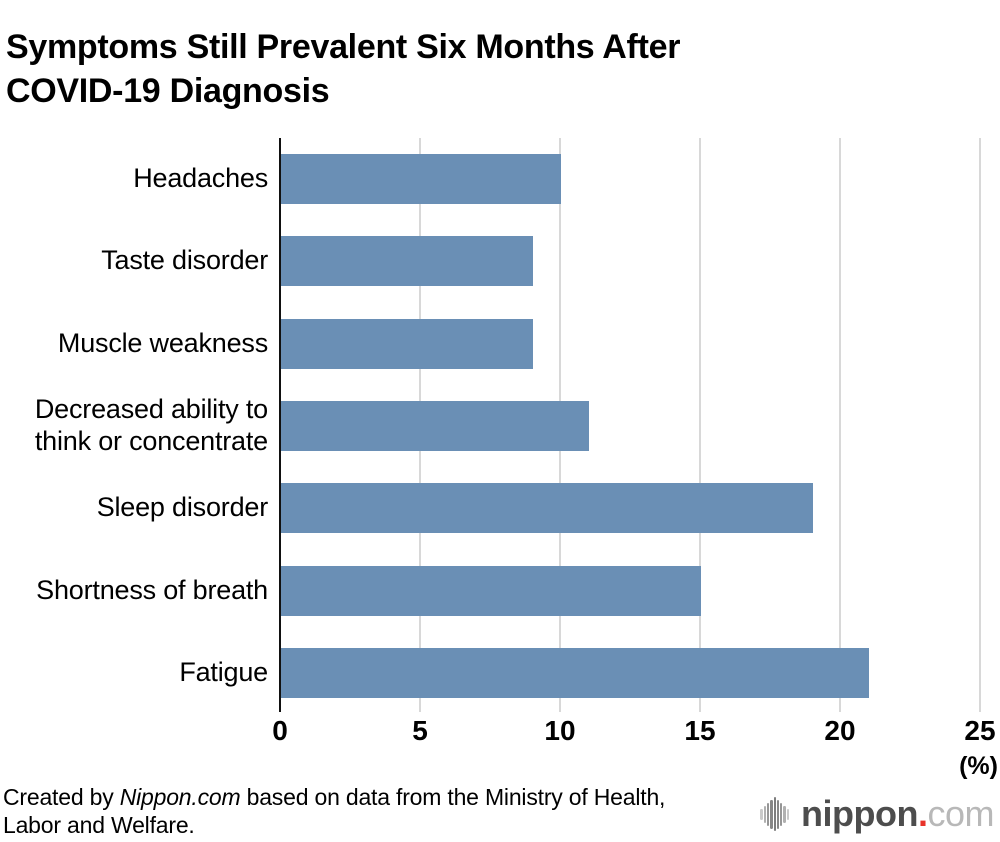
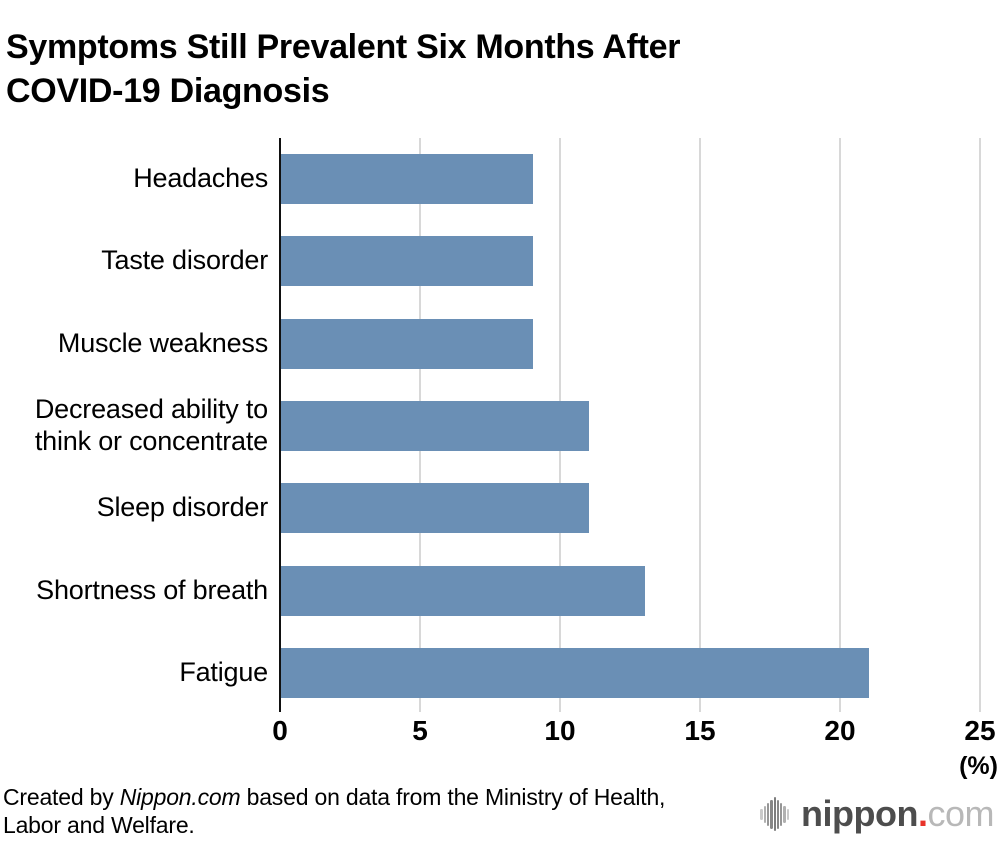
Headaches: 10 -> 9
Sleep disorder: 19 -> 11
Shortness of breath: 15 -> 13
